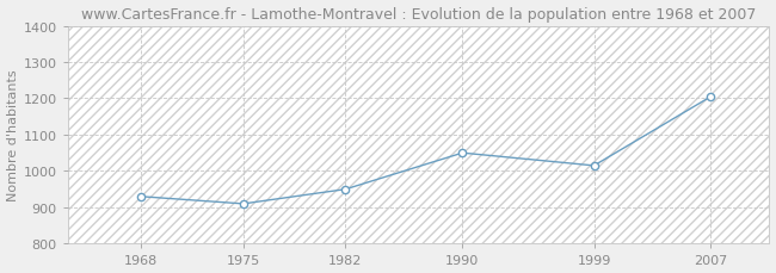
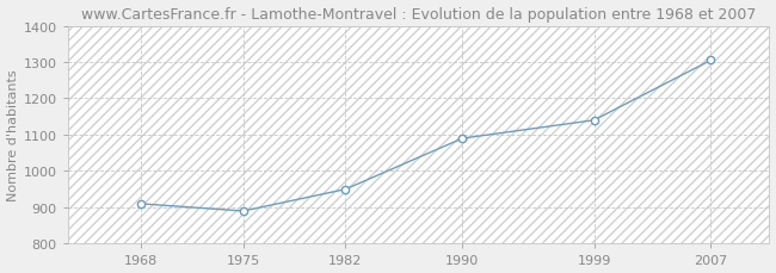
1968: 930 -> 910
1975: 910 -> 890
1990: 1050 -> 1090
1999: 1015 -> 1140
2007: 1205 -> 1305
